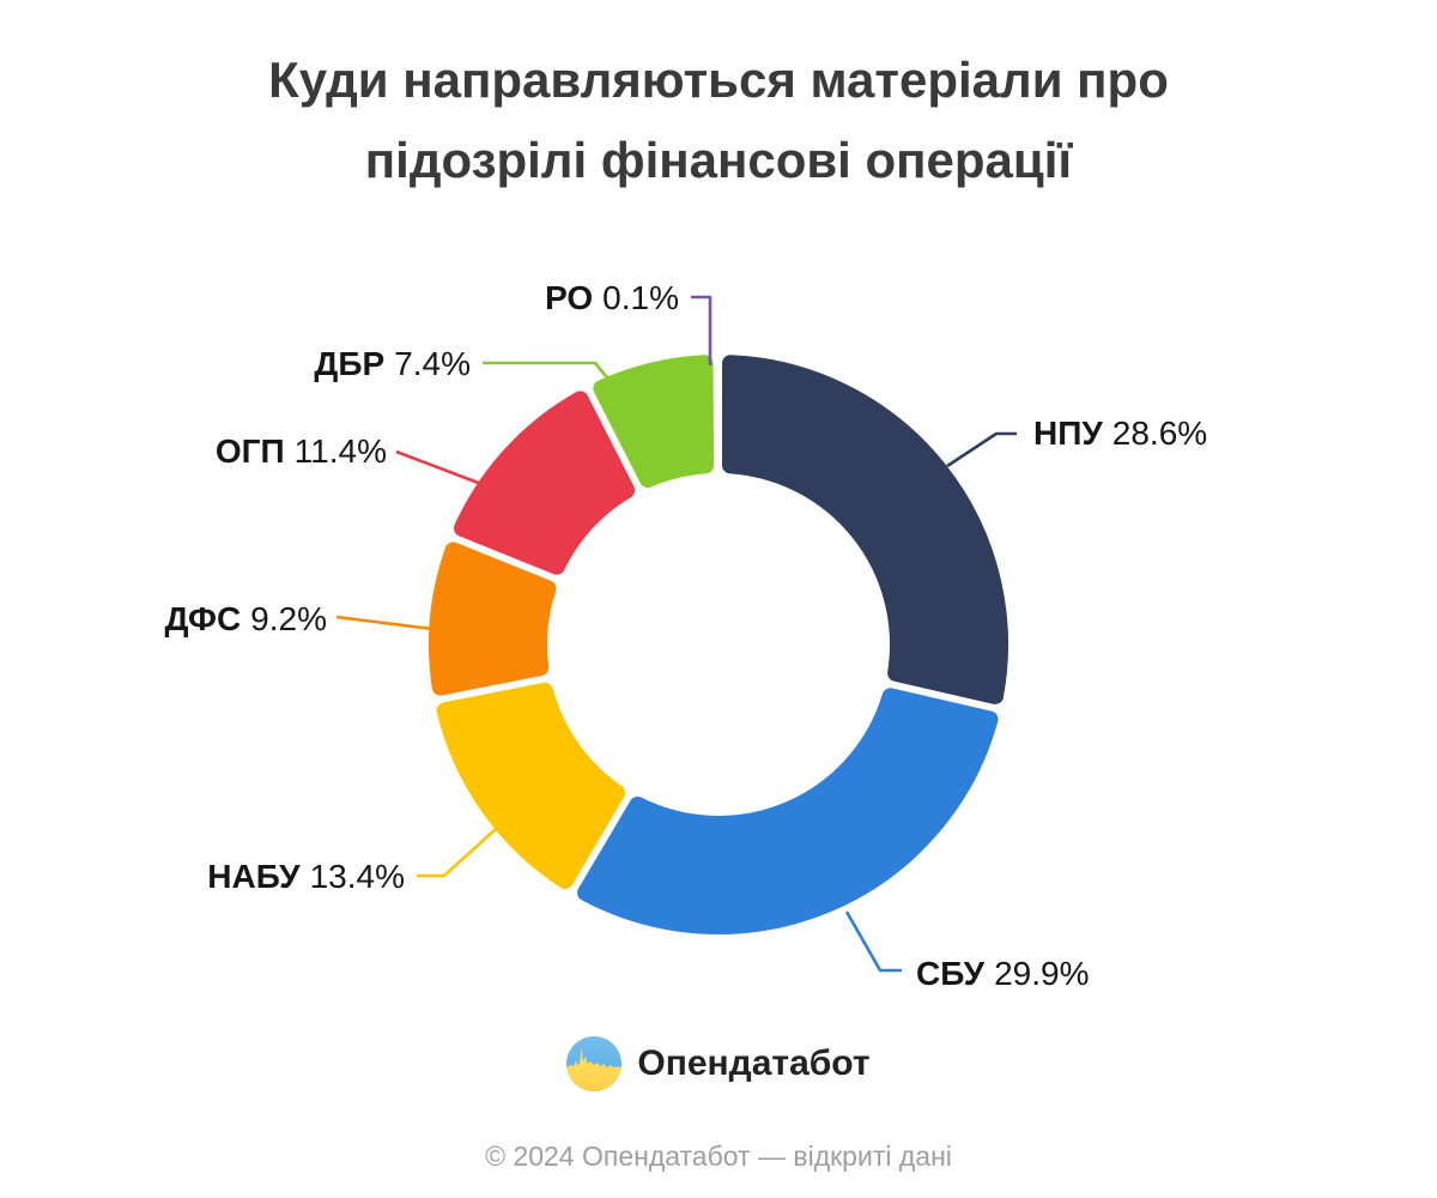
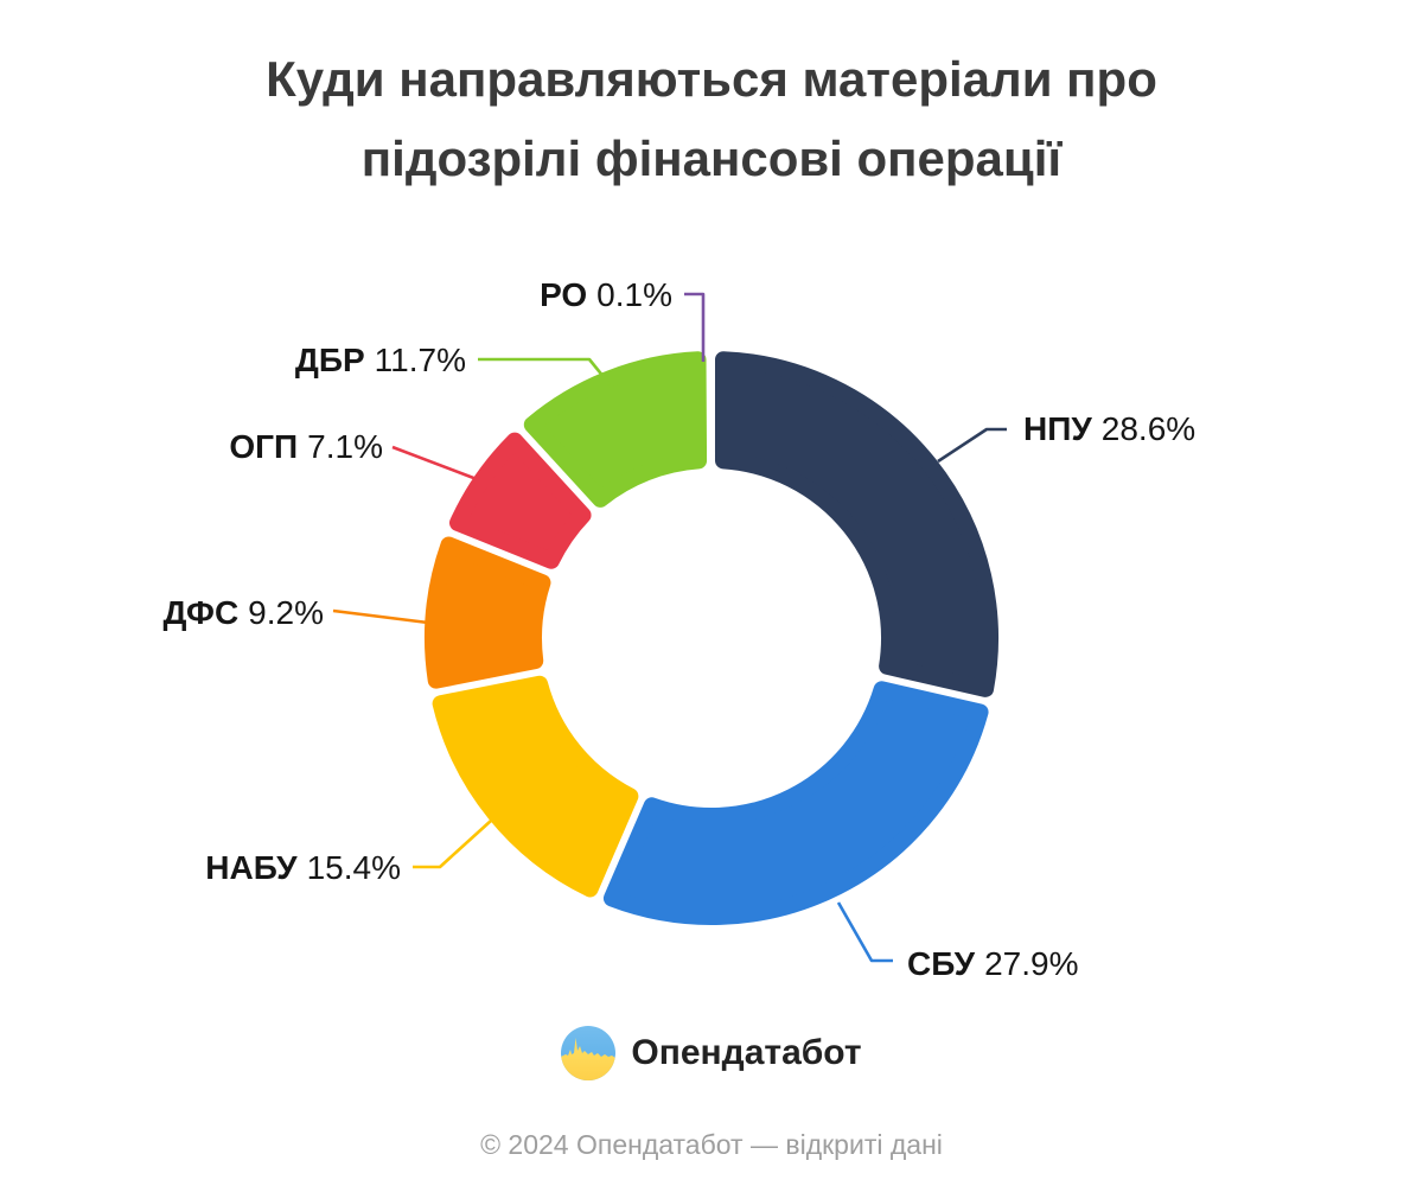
СБУ: 29.9% -> 27.9%
НАБУ: 13.4% -> 15.4%
ОГП: 11.4% -> 7.1%
ДБР: 7.4% -> 11.7%
